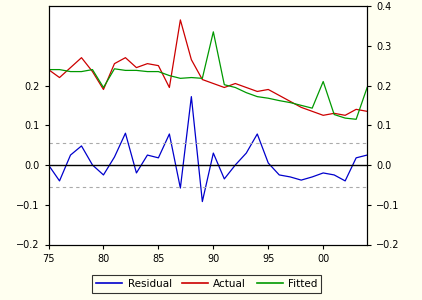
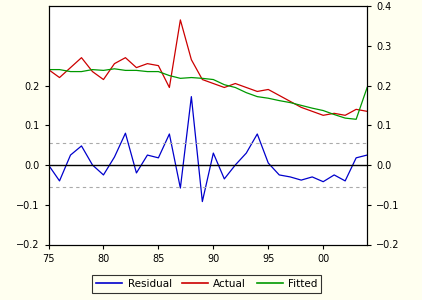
Actual/80: 0.190 -> 0.215
Fitted/80: 0.195 -> 0.238
Fitted/90: 0.335 -> 0.215
Fitted/00: 0.210 -> 0.137
Residual/00: -0.020 -> -0.042
